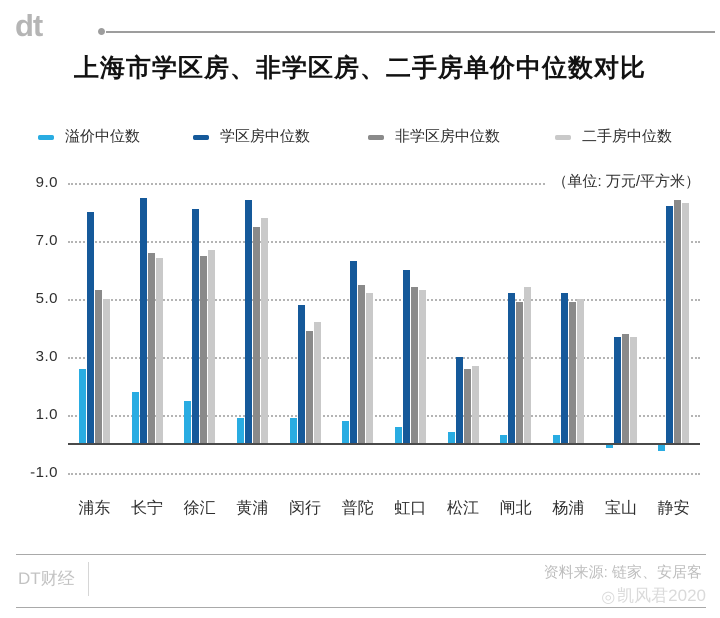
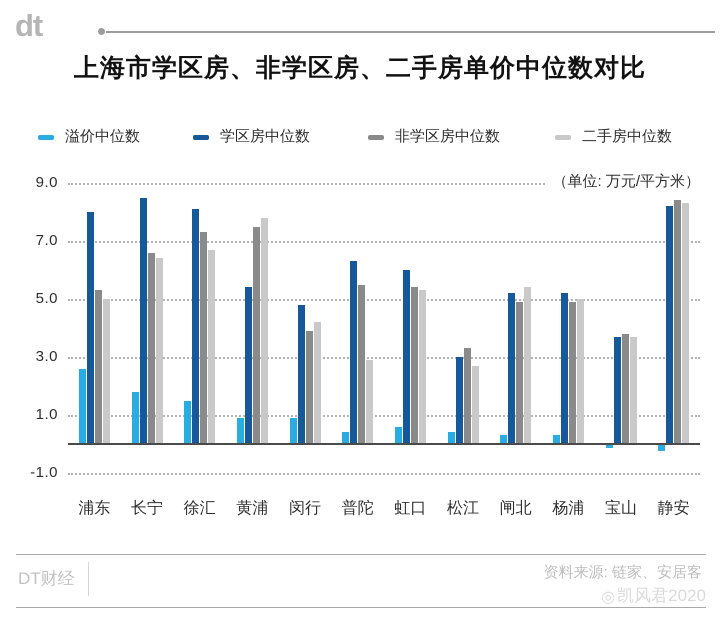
非学区房中位数/徐汇: 6.5 -> 7.3
学区房中位数/黄浦: 8.4 -> 5.4
溢价中位数/普陀: 0.8 -> 0.4
二手房中位数/普陀: 5.2 -> 2.9
非学区房中位数/松江: 2.6 -> 3.3
